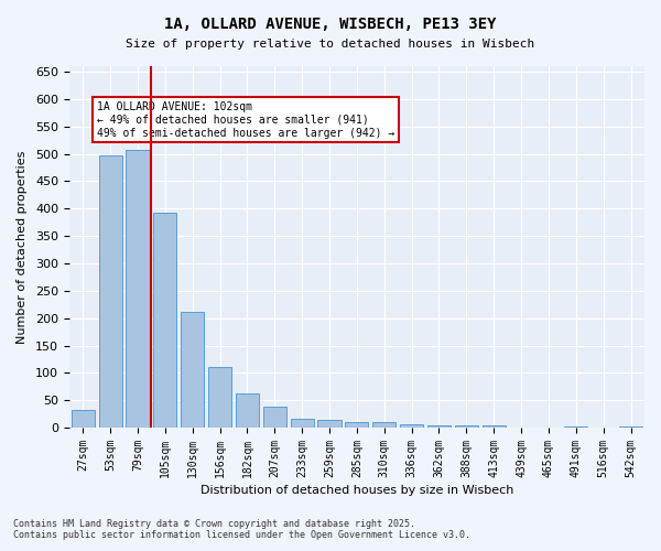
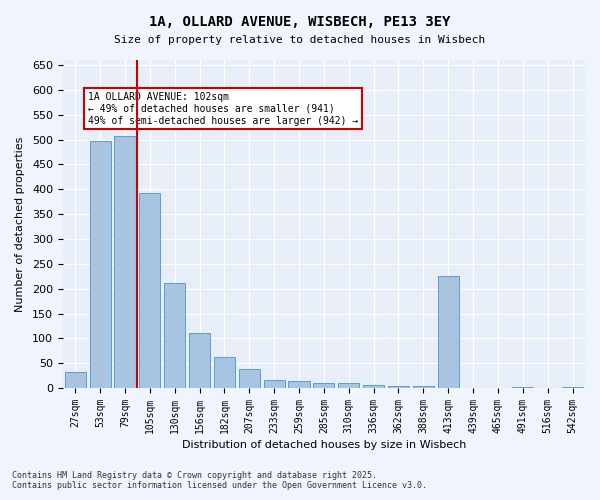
413sqm: 5 -> 225
